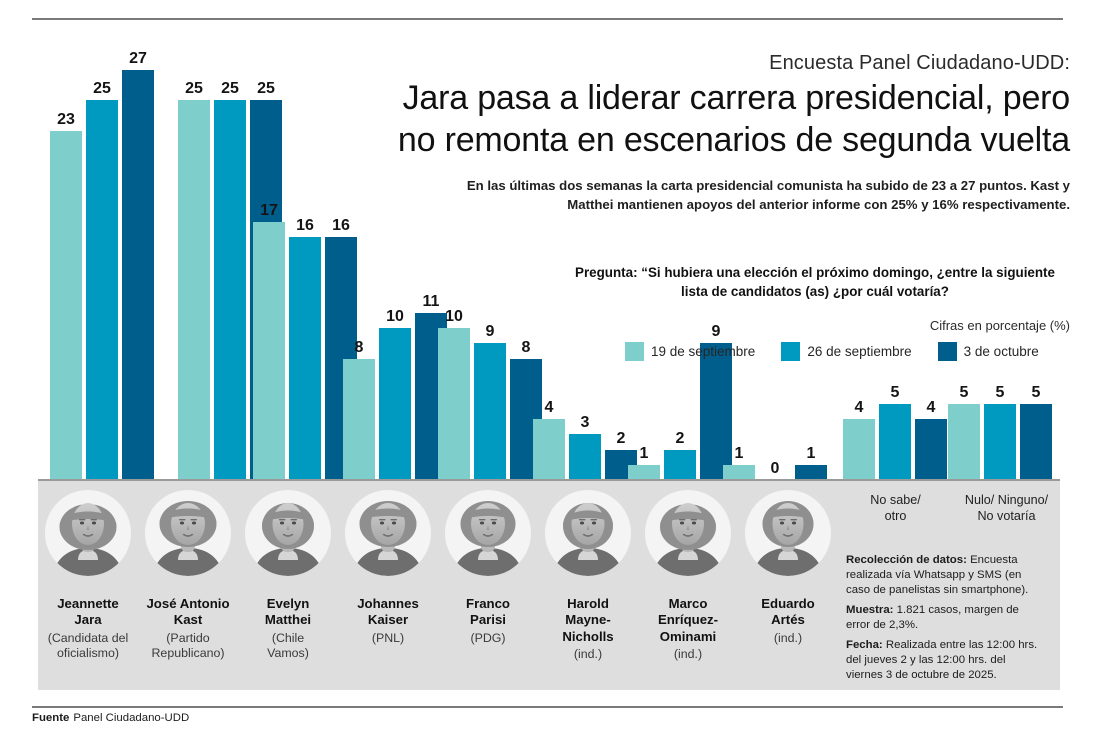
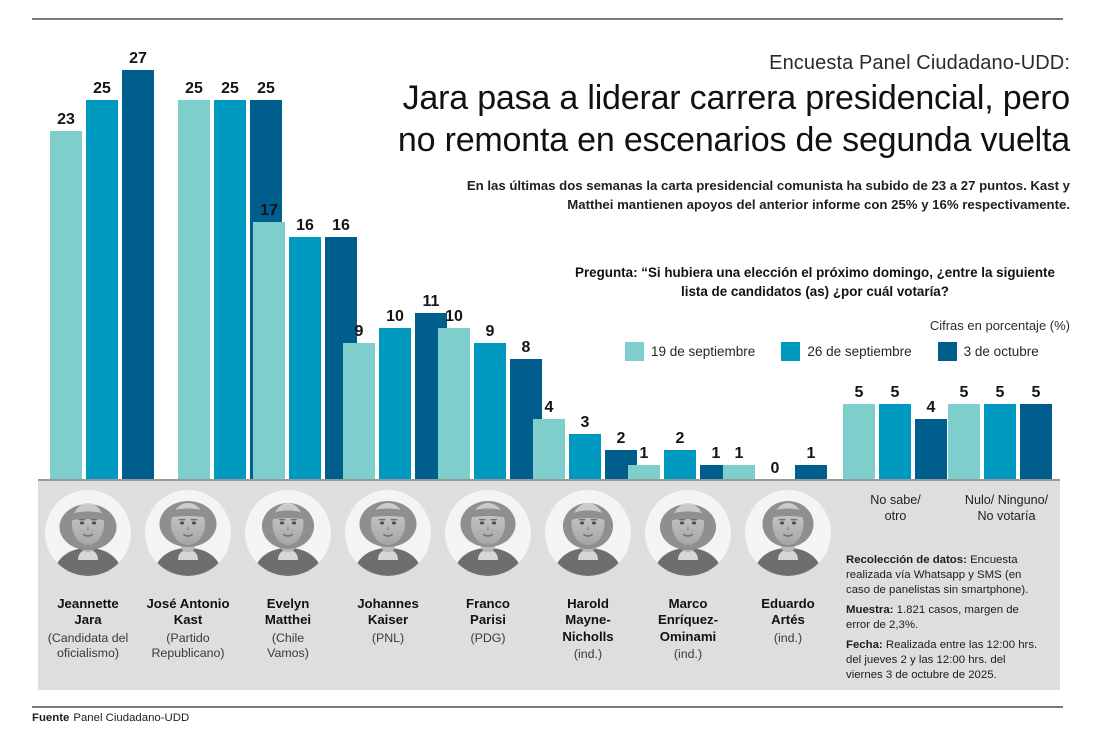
19 de septiembre/Johannes Kaiser: 8 -> 9
3 de octubre/Marco Enríquez-Ominami: 9 -> 1
19 de septiembre/No sabe/ otro: 4 -> 5
